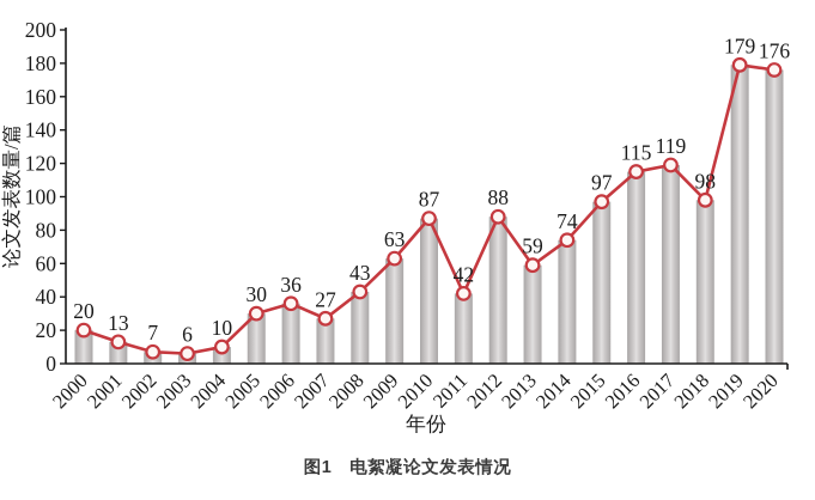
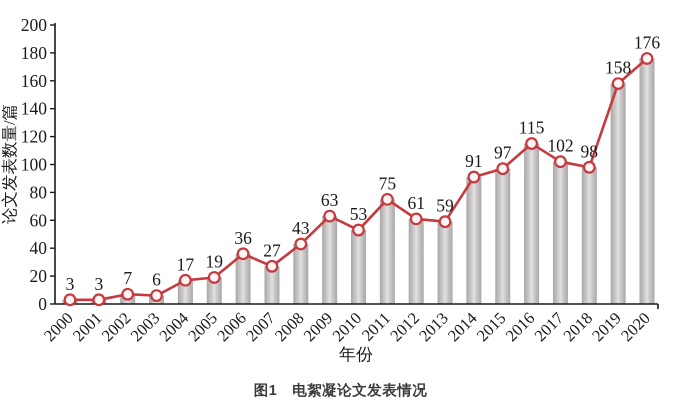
2000: 20 -> 3
2001: 13 -> 3
2004: 10 -> 17
2005: 30 -> 19
2010: 87 -> 53
2011: 42 -> 75
2012: 88 -> 61
2014: 74 -> 91
2017: 119 -> 102
2019: 179 -> 158
